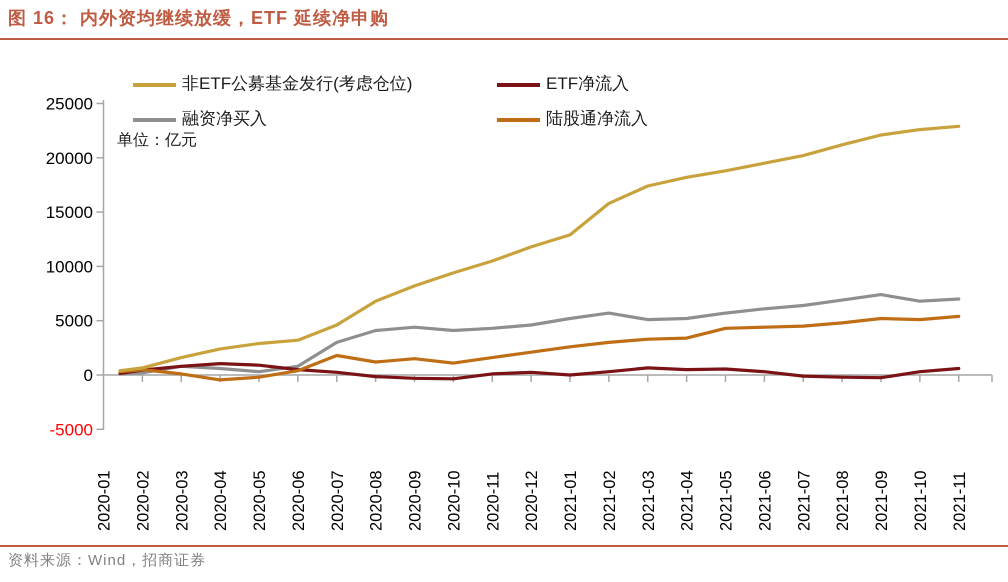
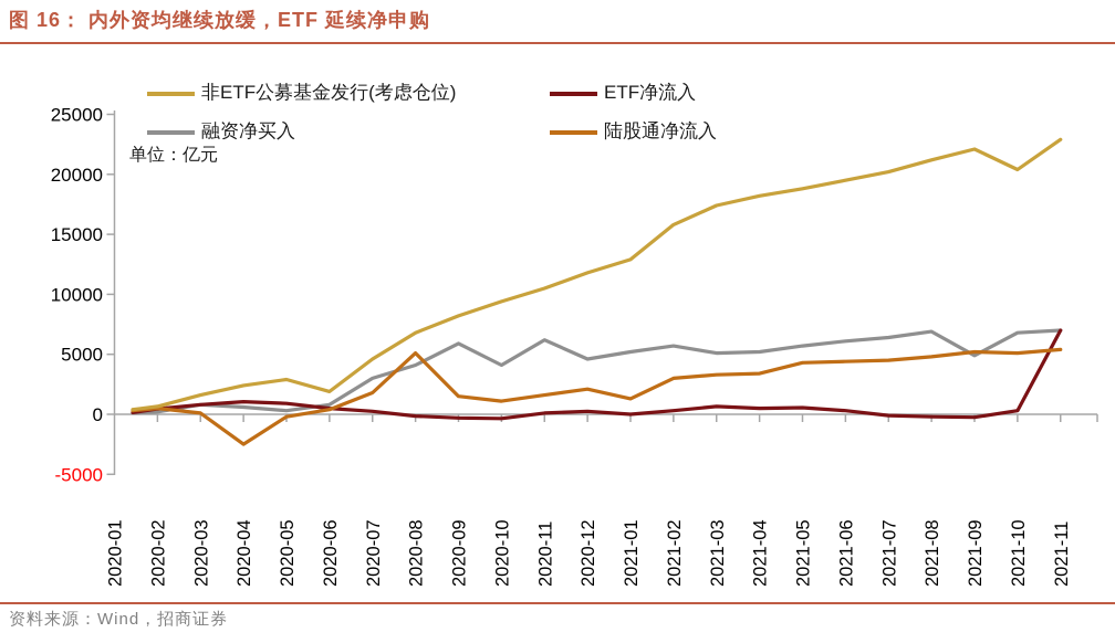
陆股通净流入/2020-04: -400 -> -2500
非ETF公募基金发行(考虑仓位)/2020-06: 3200 -> 1900
陆股通净流入/2020-08: 1200 -> 5100
融资净买入/2020-09: 4400 -> 5900
融资净买入/2020-11: 4300 -> 6200
陆股通净流入/2021-01: 2600 -> 1300
融资净买入/2021-09: 7400 -> 4900
非ETF公募基金发行(考虑仓位)/2021-10: 22600 -> 20400
ETF净流入/2021-11: 600 -> 7000
